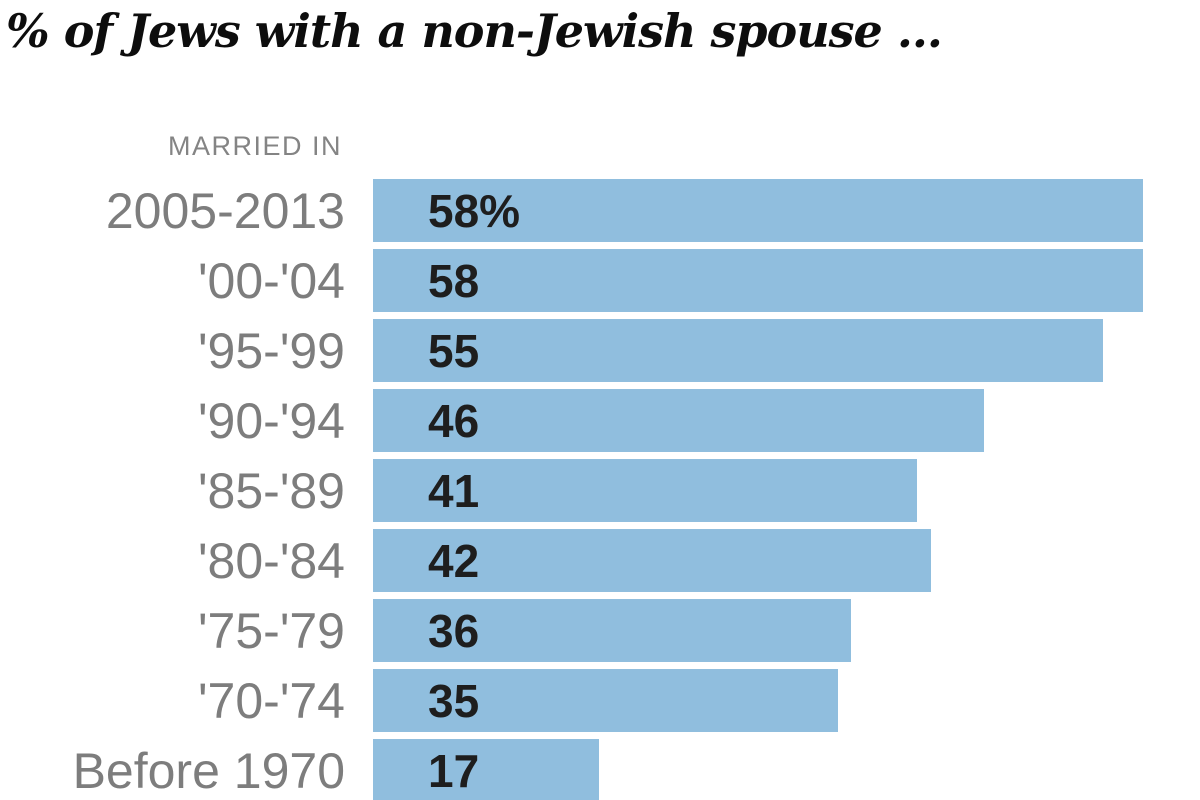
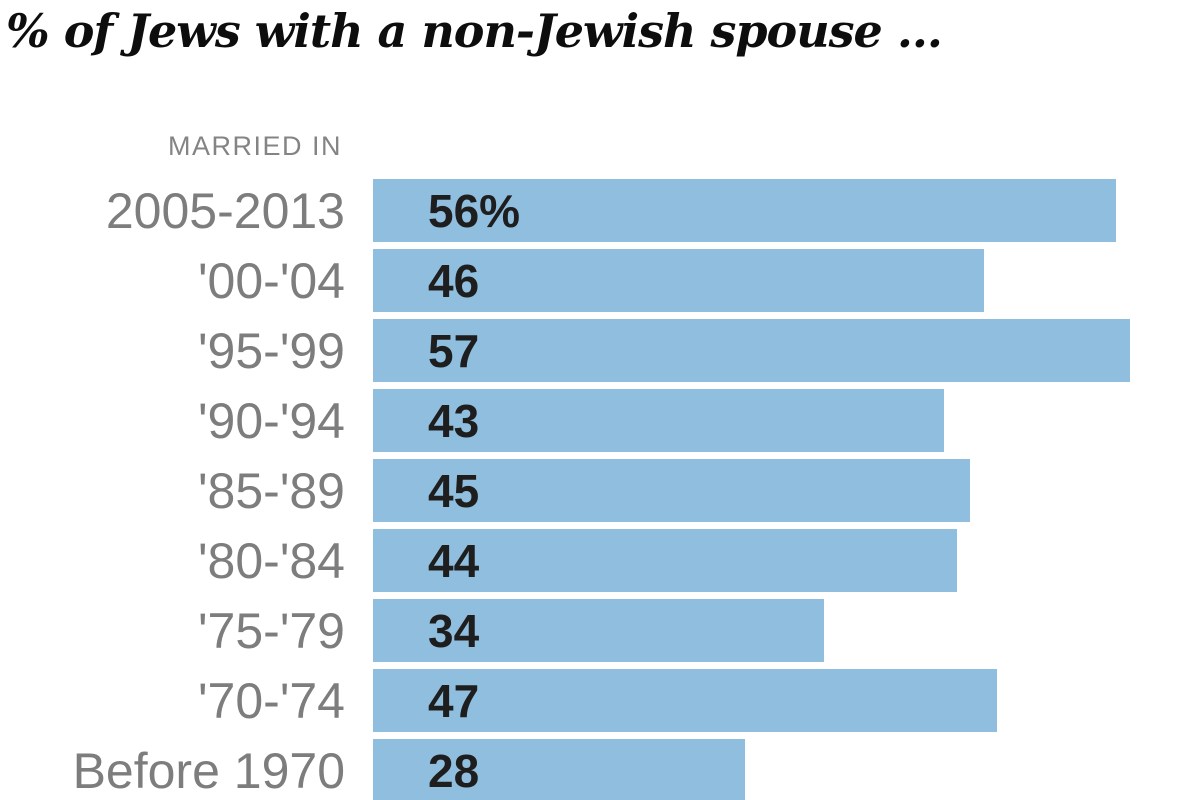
2005-2013: 58% -> 56%
'00-'04: 58 -> 46
'95-'99: 55 -> 57
'90-'94: 46 -> 43
'85-'89: 41 -> 45
'80-'84: 42 -> 44
'75-'79: 36 -> 34
'70-'74: 35 -> 47
Before 1970: 17 -> 28
